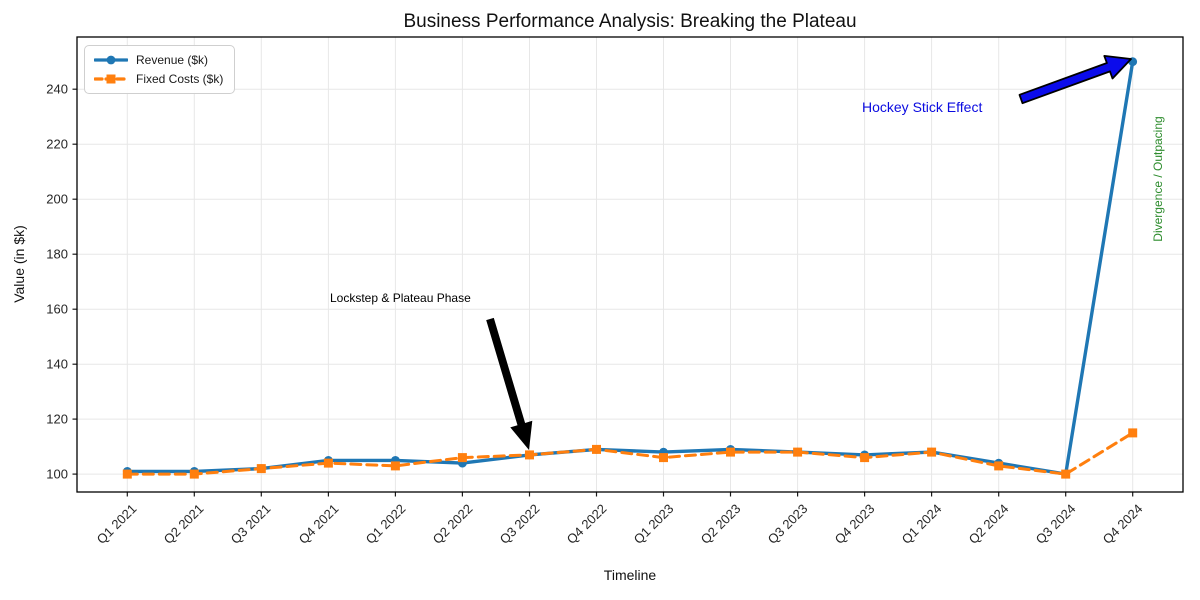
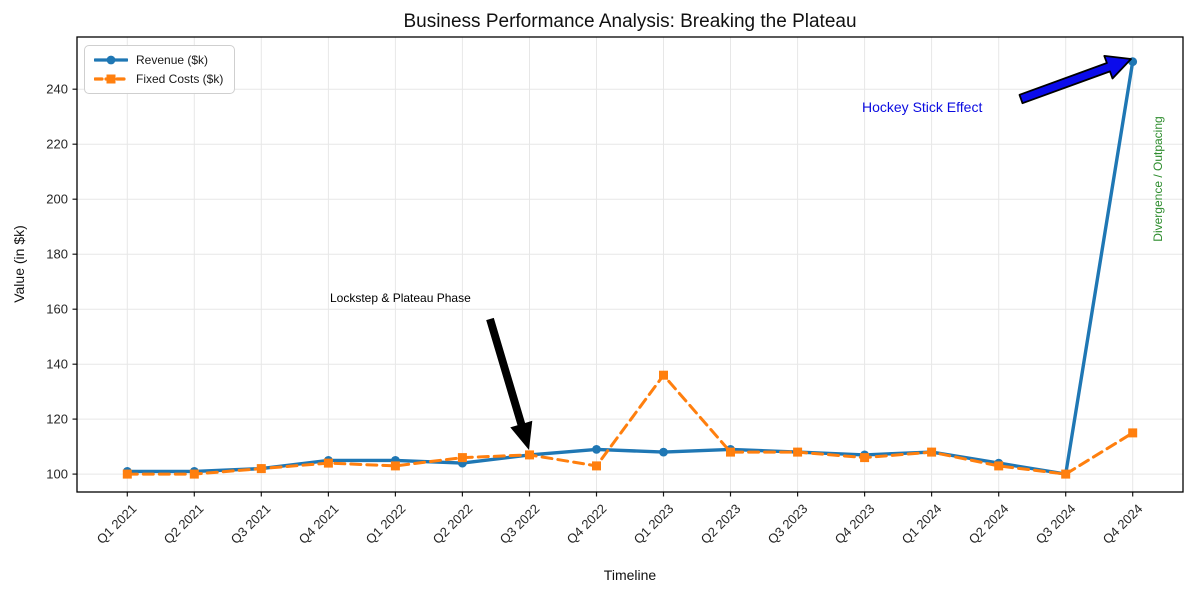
Fixed Costs ($k)/Q4 2022: 109 -> 103
Fixed Costs ($k)/Q1 2023: 106 -> 136
